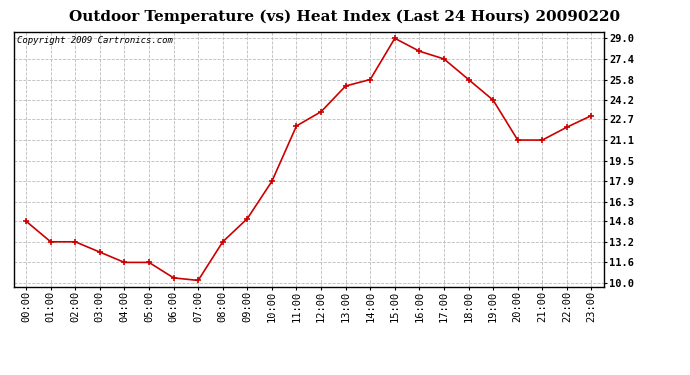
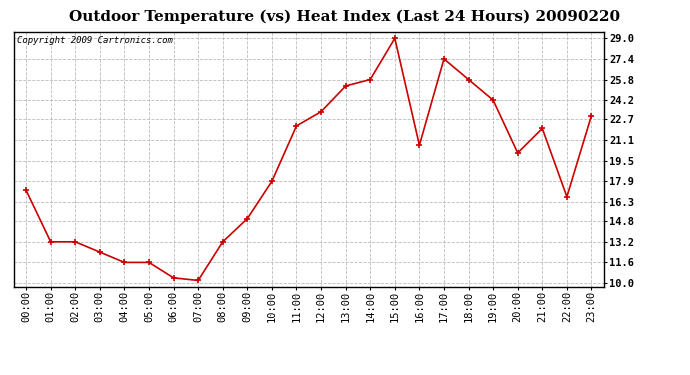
00:00: 14.8 -> 17.2
16:00: 28.0 -> 20.7
20:00: 21.1 -> 20.1
21:00: 21.1 -> 22.0
22:00: 22.1 -> 16.7
